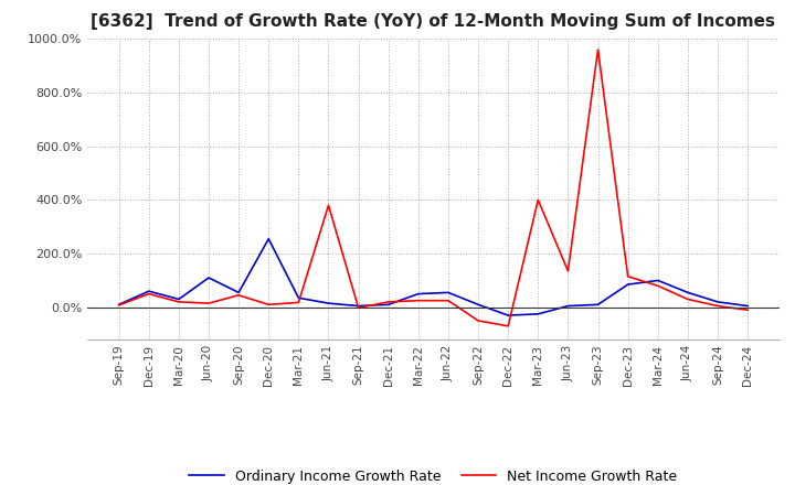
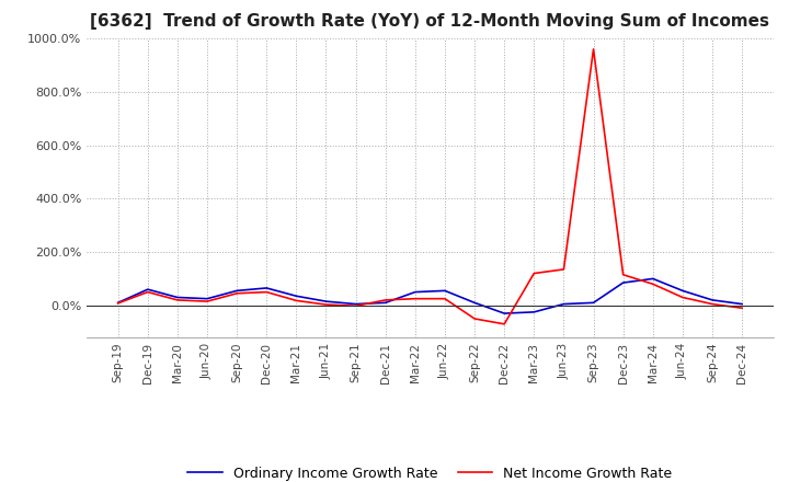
Ordinary Income Growth Rate/Jun-20: 110% -> 25%
Ordinary Income Growth Rate/Dec-20: 255% -> 65%
Net Income Growth Rate/Dec-20: 10% -> 50%
Net Income Growth Rate/Jun-21: 380% -> 3%
Net Income Growth Rate/Mar-23: 400% -> 120%
